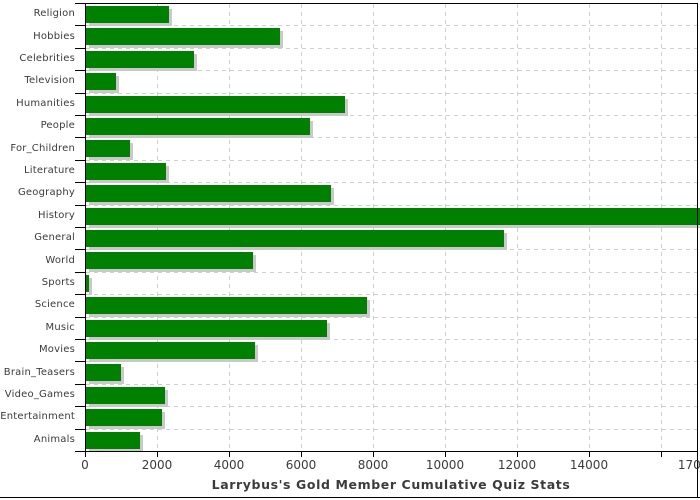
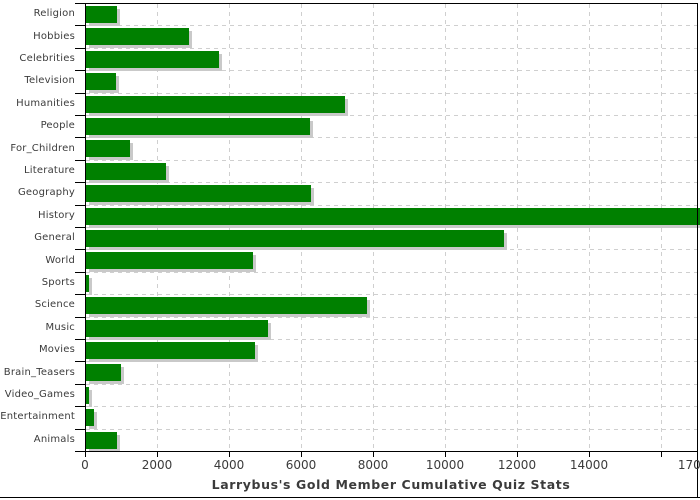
Religion: 2300 -> 900
Hobbies: 5400 -> 2900
Celebrities: 3000 -> 3700
Geography: 6800 -> 6200
Music: 6700 -> 5100
Video_Games: 2200 -> 100
Entertainment: 2100 -> 200
Animals: 1500 -> 900
